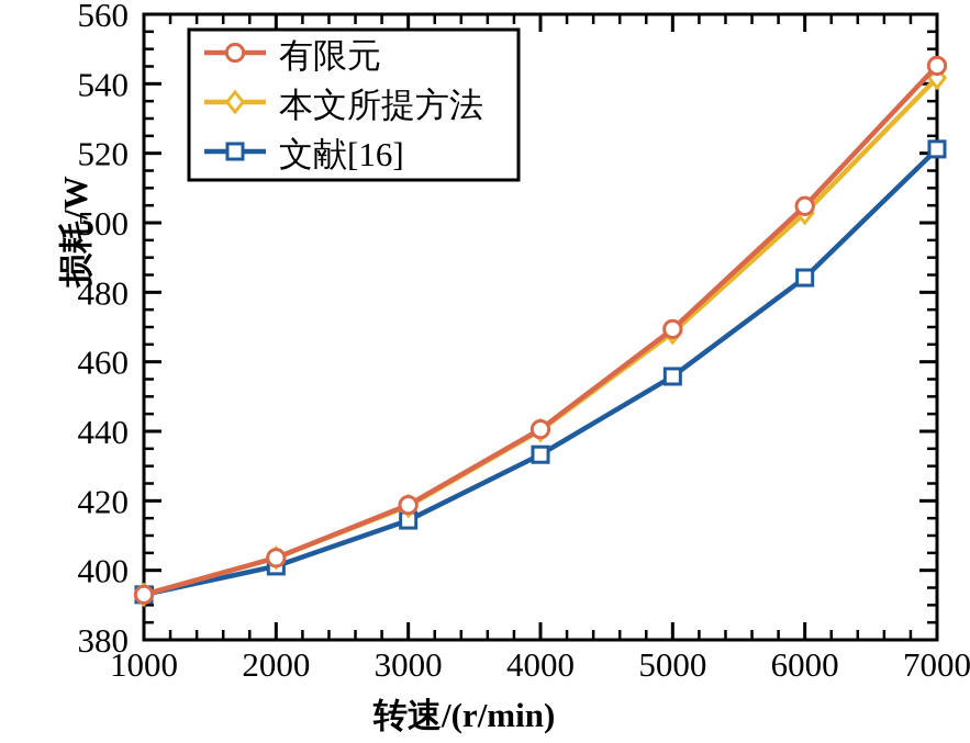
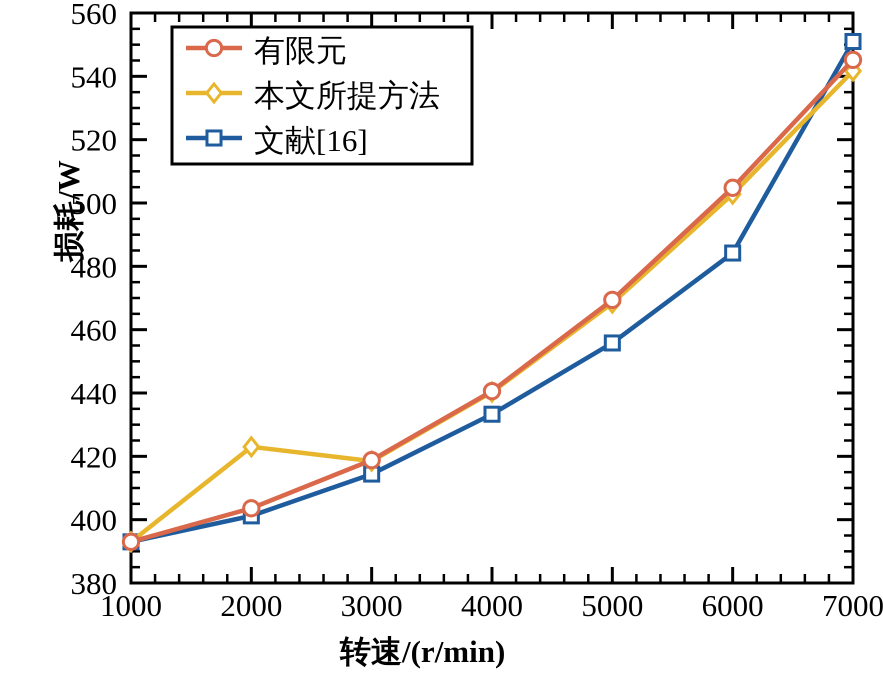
本文所提方法/2000: 404 -> 423
文献[16]/7000: 521 -> 551
